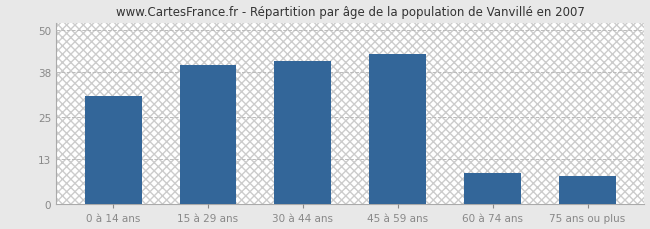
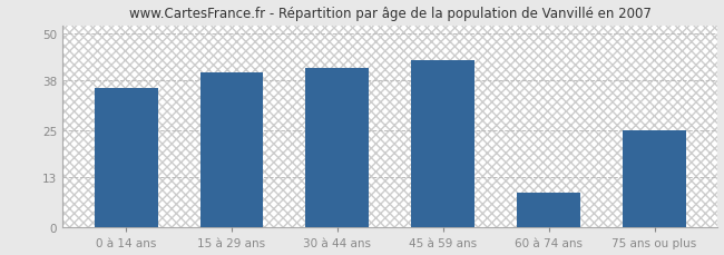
0 à 14 ans: 31 -> 36
75 ans ou plus: 8 -> 25
